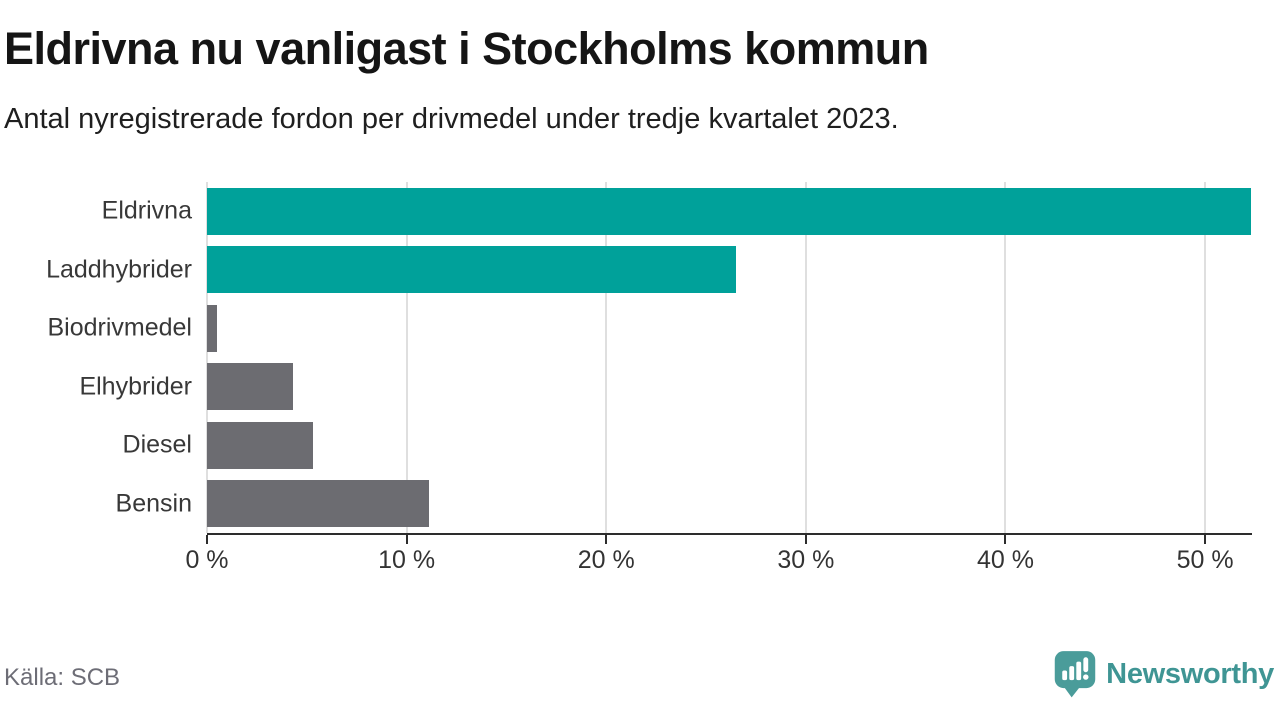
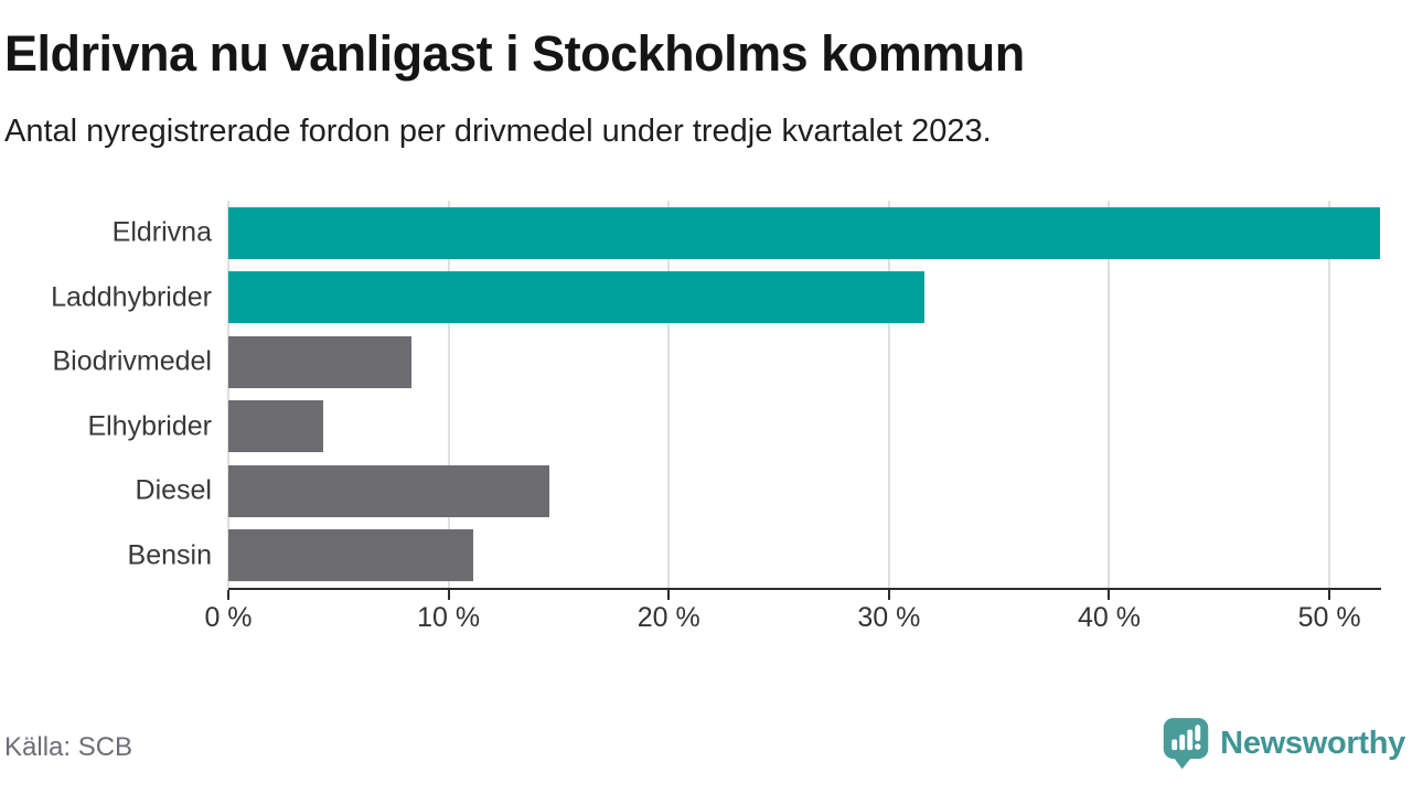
Laddhybrider: 26.5% -> 31.6%
Biodrivmedel: 0.5% -> 8.3%
Diesel: 5.3% -> 14.6%
